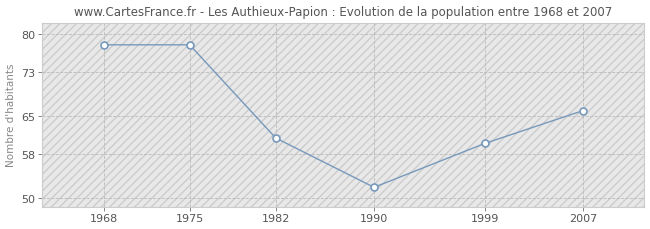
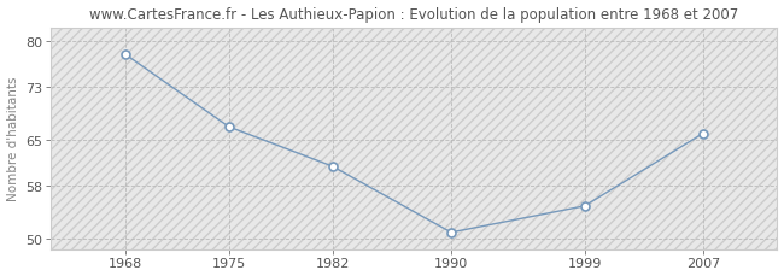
1975: 78 -> 67
1990: 52 -> 51
1999: 60 -> 55
